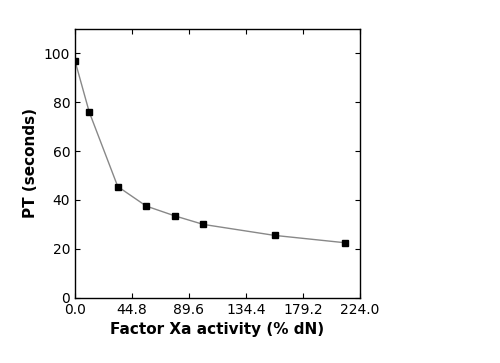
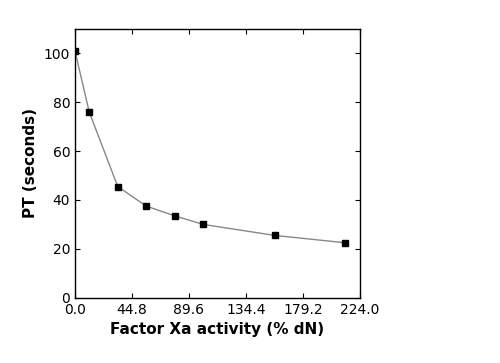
0.0: 97.0 -> 101.0
